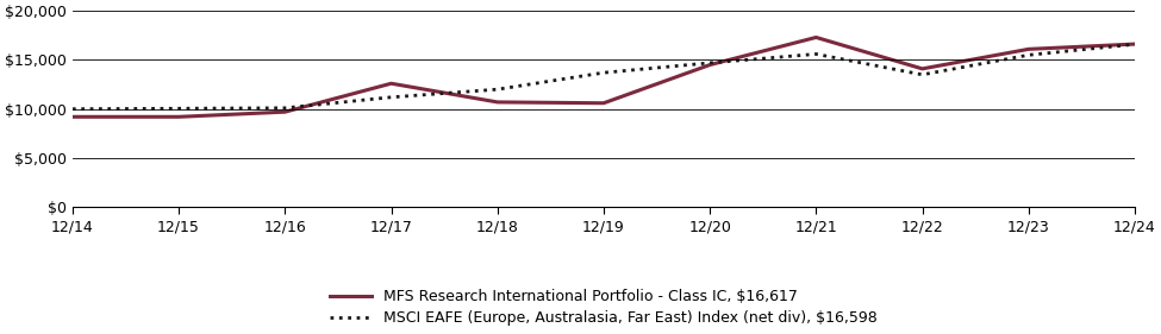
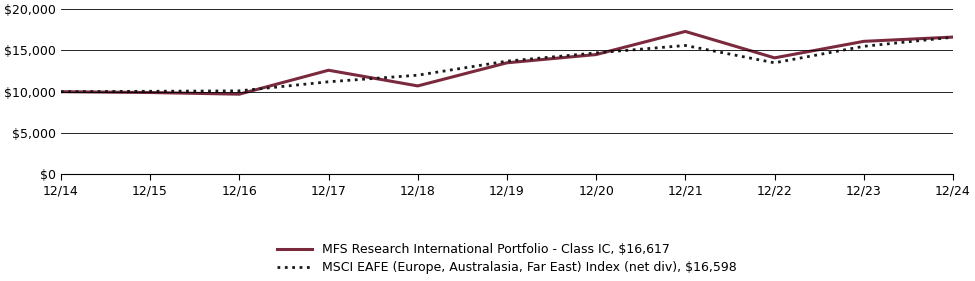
MFS Research International Portfolio - Class IC, $16,617/12/14: $9,200 -> $10,000
MFS Research International Portfolio - Class IC, $16,617/12/15: $9,200 -> $9,900
MFS Research International Portfolio - Class IC, $16,617/12/19: $10,600 -> $13,500
